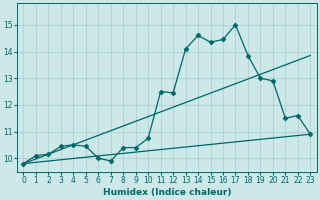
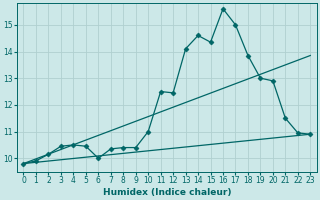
1: 10.10 -> 9.90
7: 9.90 -> 10.35
10: 10.75 -> 11.00
16: 14.45 -> 15.60
22: 11.60 -> 10.95
